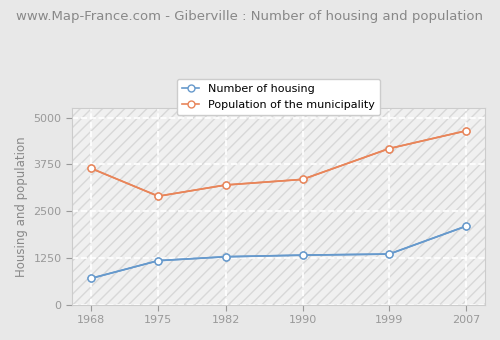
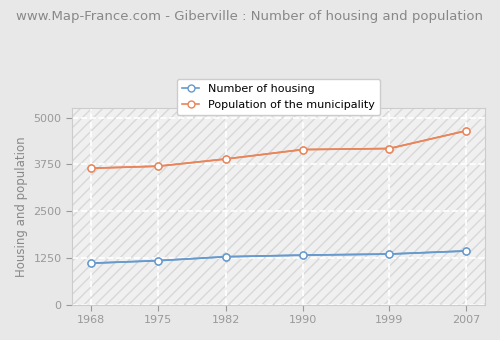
Number of housing/1968: 700 -> 1110
Population of the municipality/1975: 2900 -> 3700
Population of the municipality/1982: 3200 -> 3900
Population of the municipality/1990: 3350 -> 4150
Number of housing/2007: 2100 -> 1440
